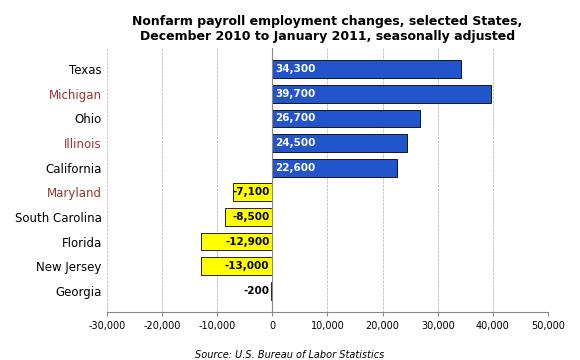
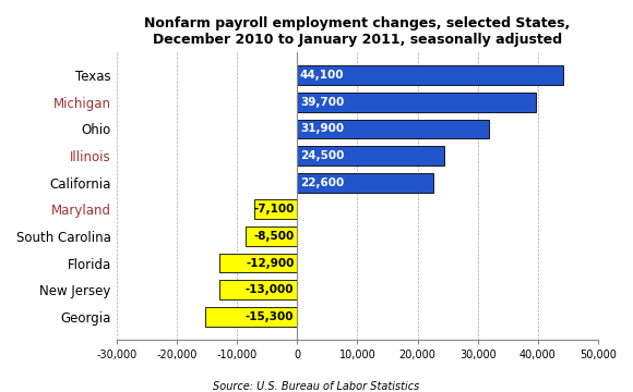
Texas: 34,300 -> 44,100
Ohio: 26,700 -> 31,900
Georgia: -200 -> -15,300
